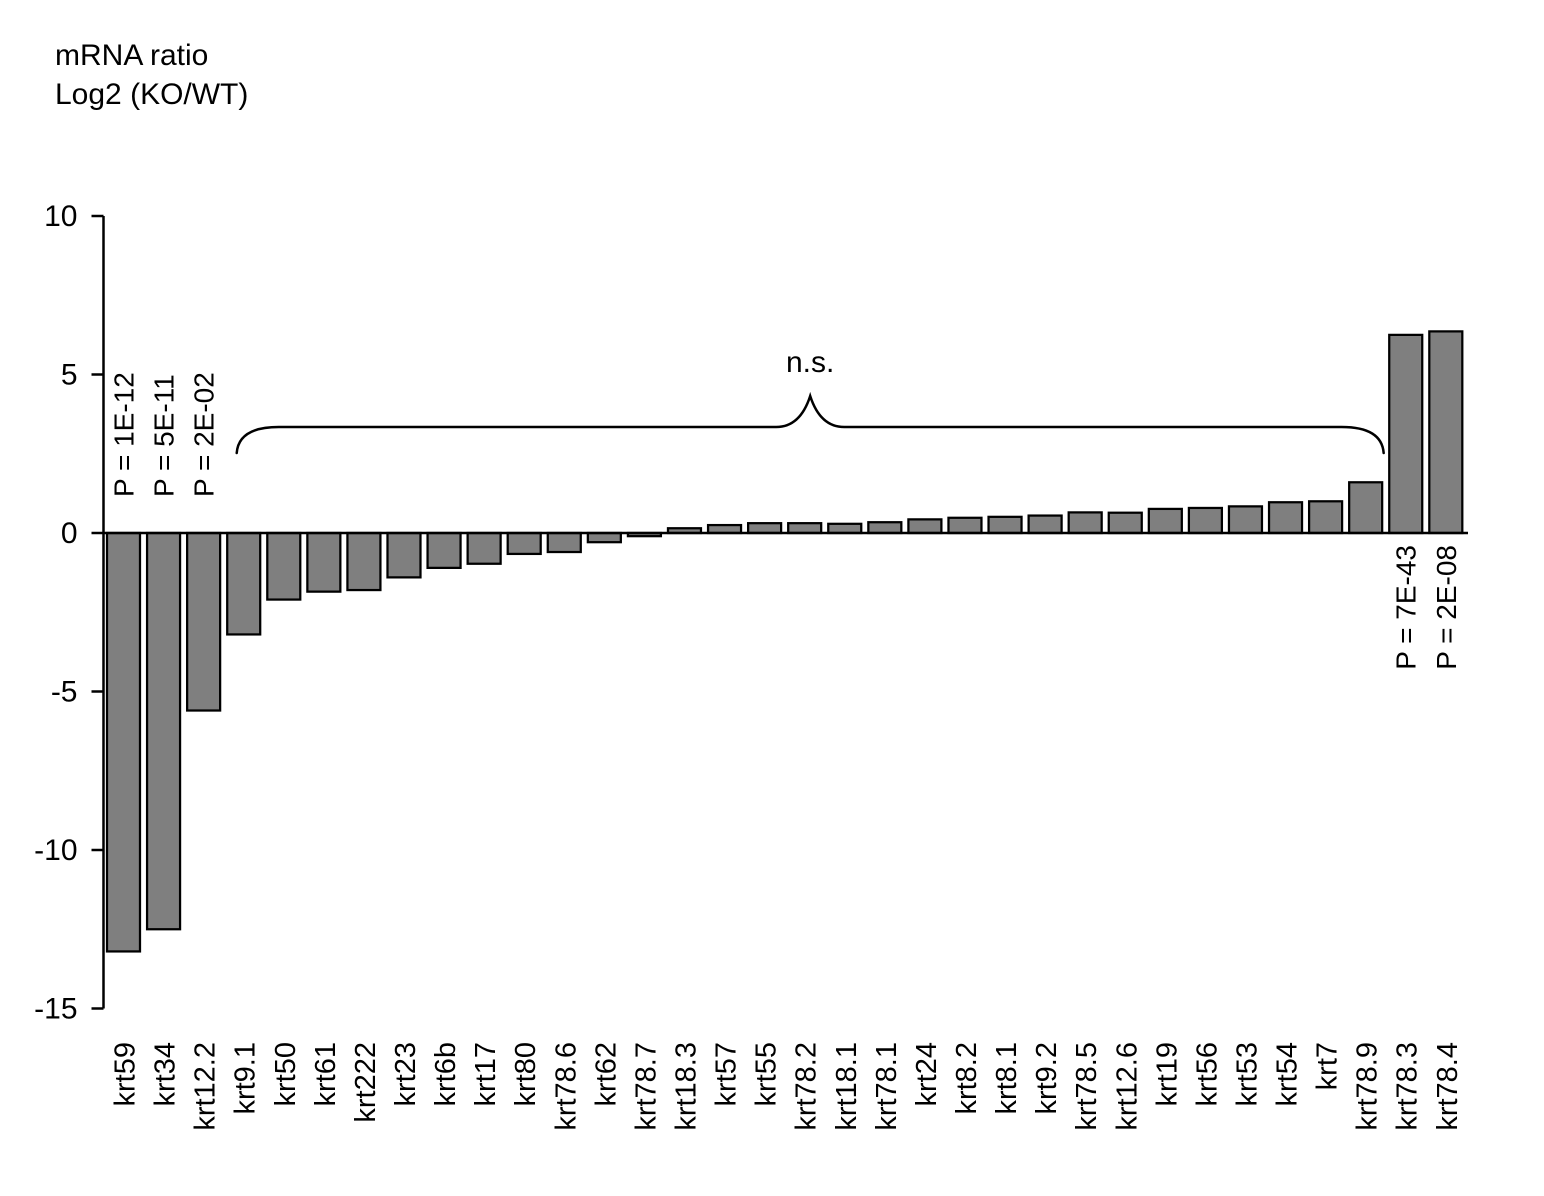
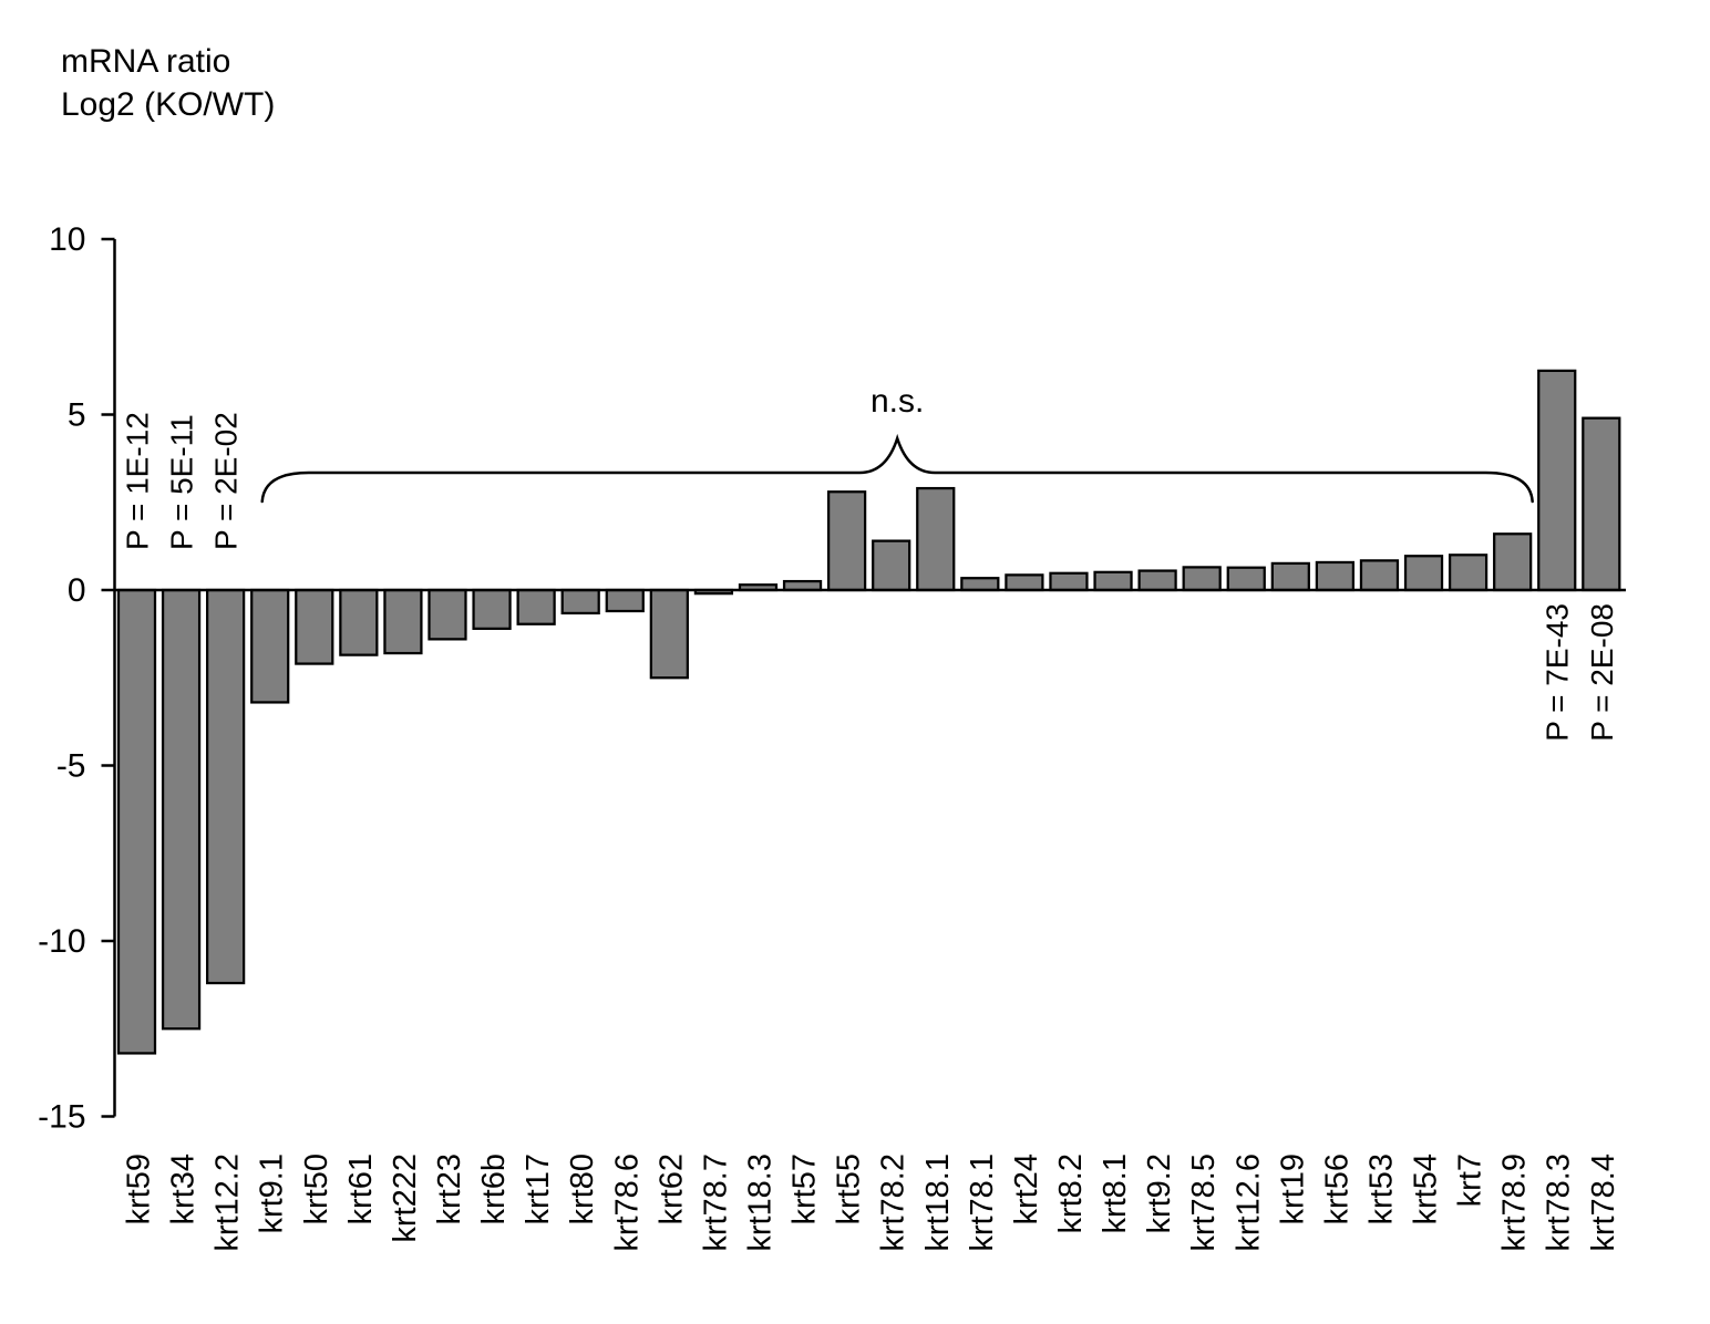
krt12.2: -5.6 -> -11.2
krt62: -0.3 -> -2.5
krt55: 0.3 -> 2.8
krt78.2: 0.3 -> 1.4
krt18.1: 0.3 -> 2.9
krt78.4: 6.4 -> 4.9
